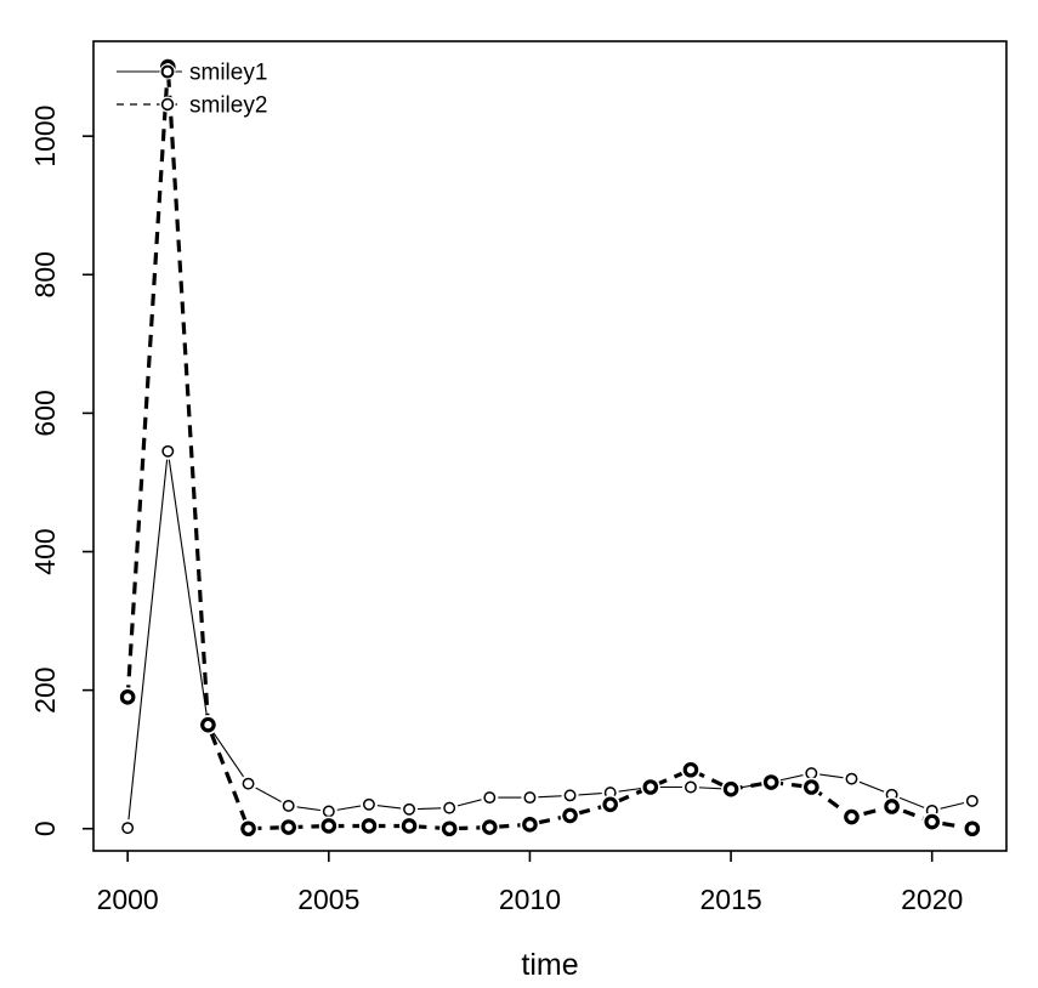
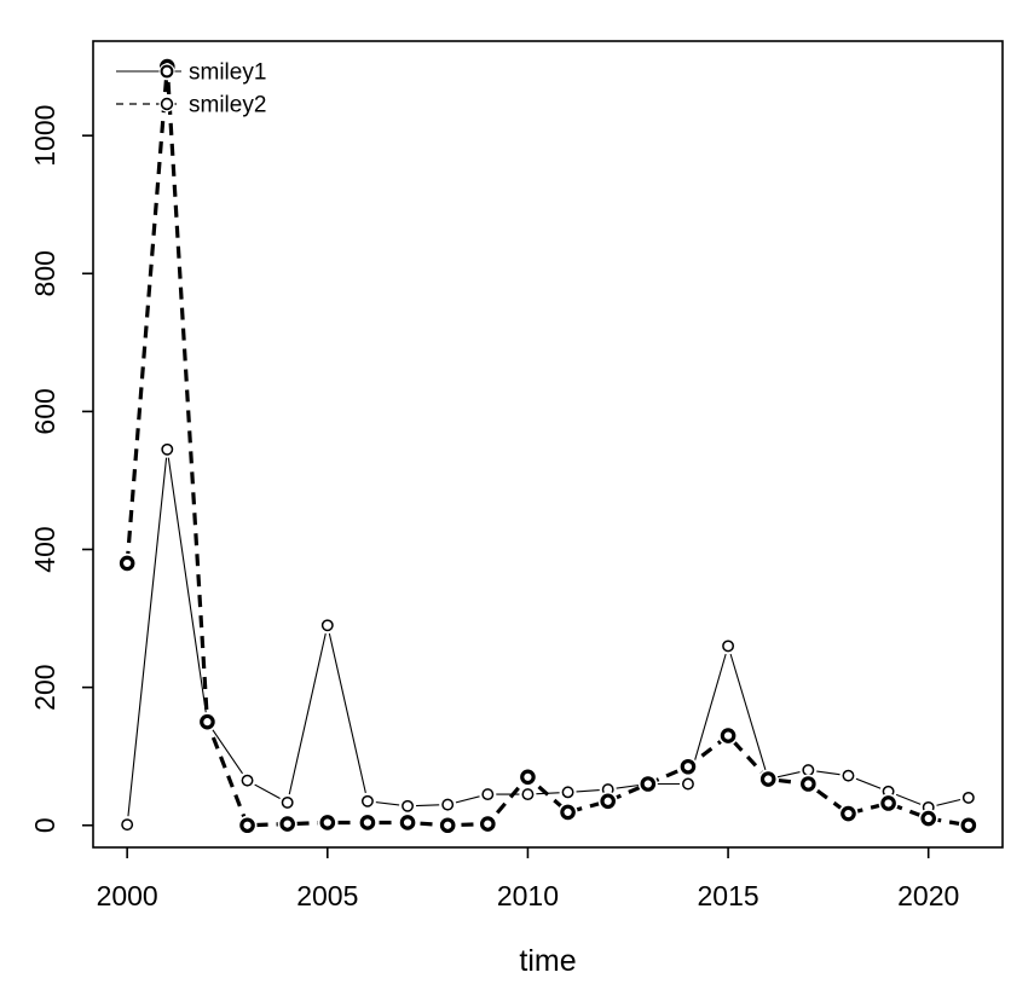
smiley2/2000: 190 -> 380
smiley1/2005: 20 -> 290
smiley2/2010: 10 -> 70
smiley1/2015: 60 -> 260
smiley2/2015: 60 -> 130
